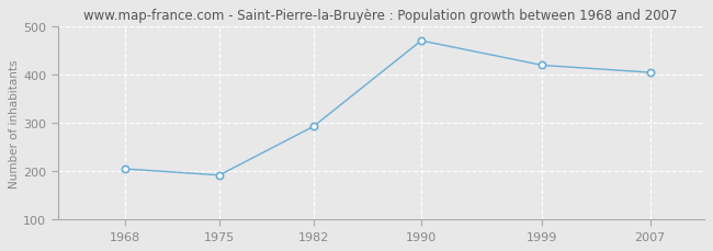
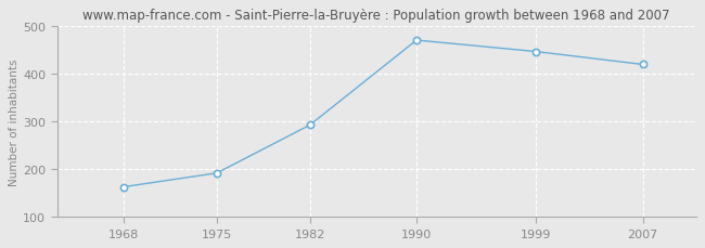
1968: 205 -> 163
1999: 420 -> 447
2007: 405 -> 420
